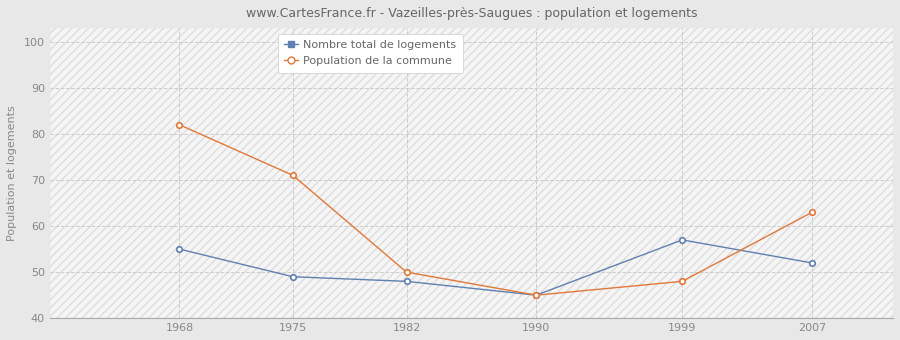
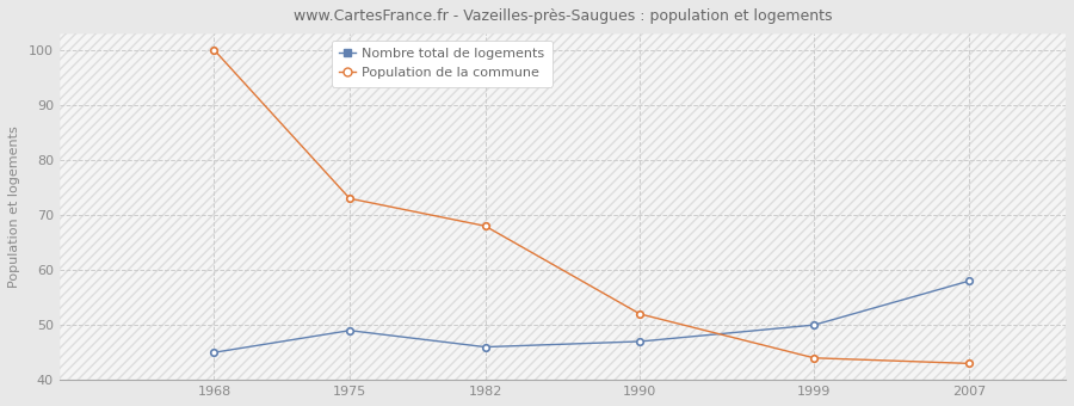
Nombre total de logements/1968: 55 -> 45
Population de la commune/1968: 82 -> 100
Population de la commune/1975: 71 -> 73
Nombre total de logements/1982: 48 -> 46
Population de la commune/1982: 50 -> 68
Nombre total de logements/1990: 45 -> 47
Population de la commune/1990: 45 -> 52
Nombre total de logements/1999: 57 -> 50
Population de la commune/1999: 48 -> 44
Nombre total de logements/2007: 52 -> 58
Population de la commune/2007: 63 -> 43
